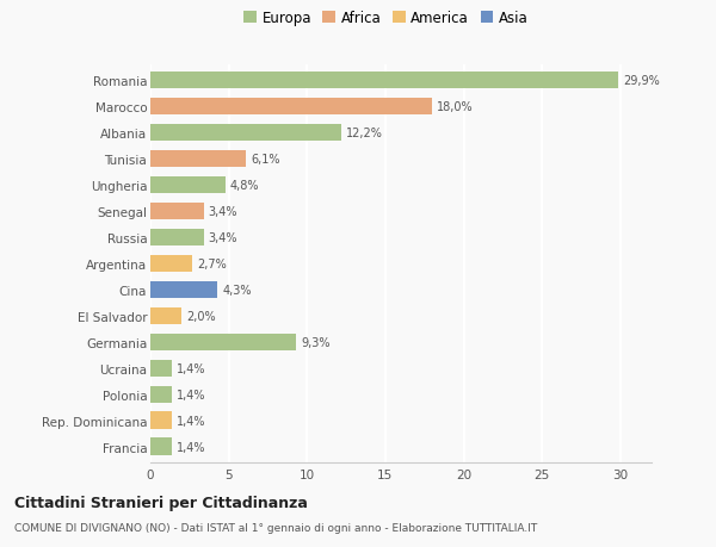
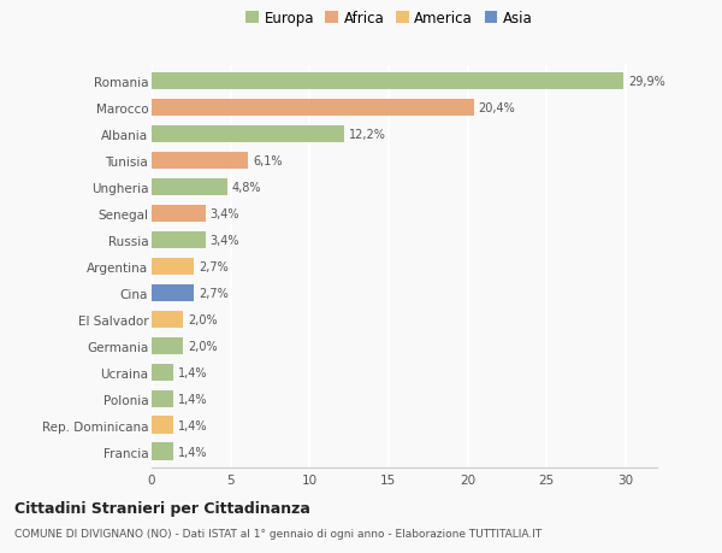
Marocco: 18,0% -> 20,4%
Cina: 4,3% -> 2,7%
Germania: 9,3% -> 2,0%
